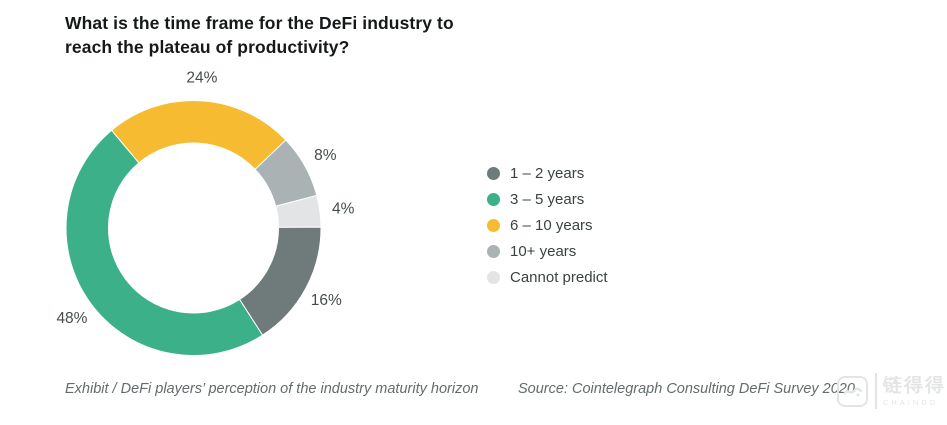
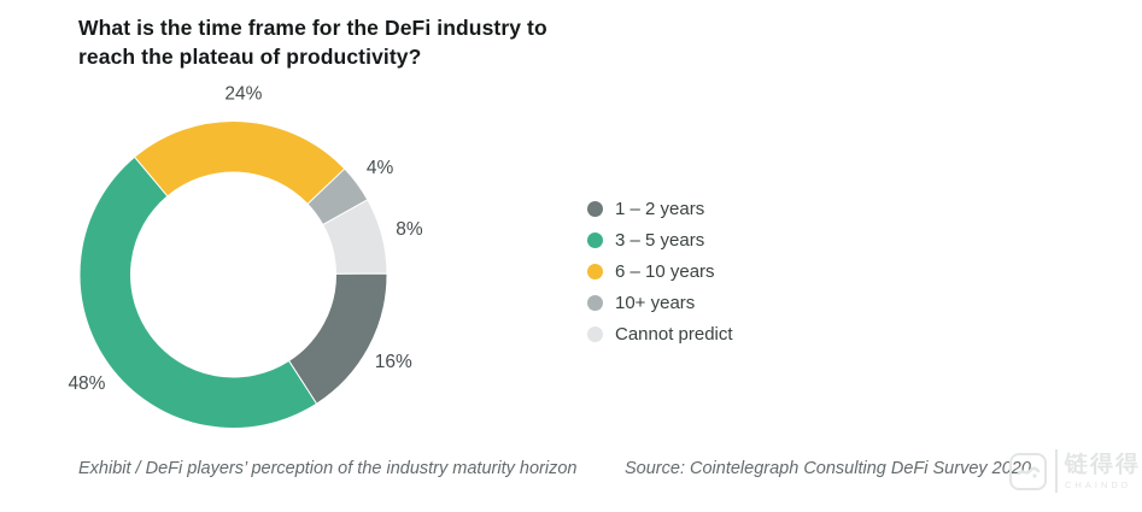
10+ years: 8% -> 4%
Cannot predict: 4% -> 8%
